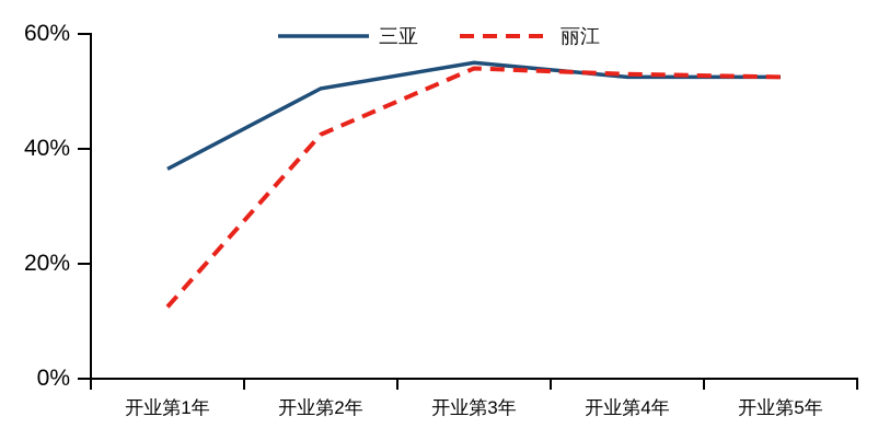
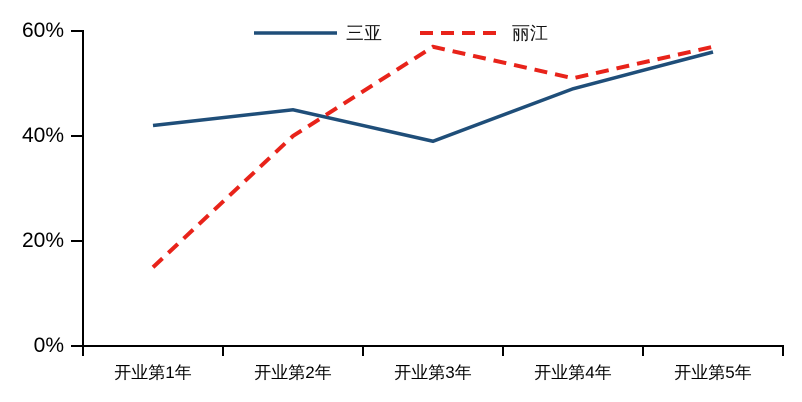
三亚/开业第1年: 36% -> 42%
丽江/开业第1年: 12% -> 15%
三亚/开业第2年: 50% -> 45%
丽江/开业第2年: 42% -> 40%
三亚/开业第3年: 55% -> 39%
丽江/开业第3年: 54% -> 57%
三亚/开业第4年: 52% -> 49%
丽江/开业第4年: 53% -> 51%
三亚/开业第5年: 52% -> 56%
丽江/开业第5年: 52% -> 57%
